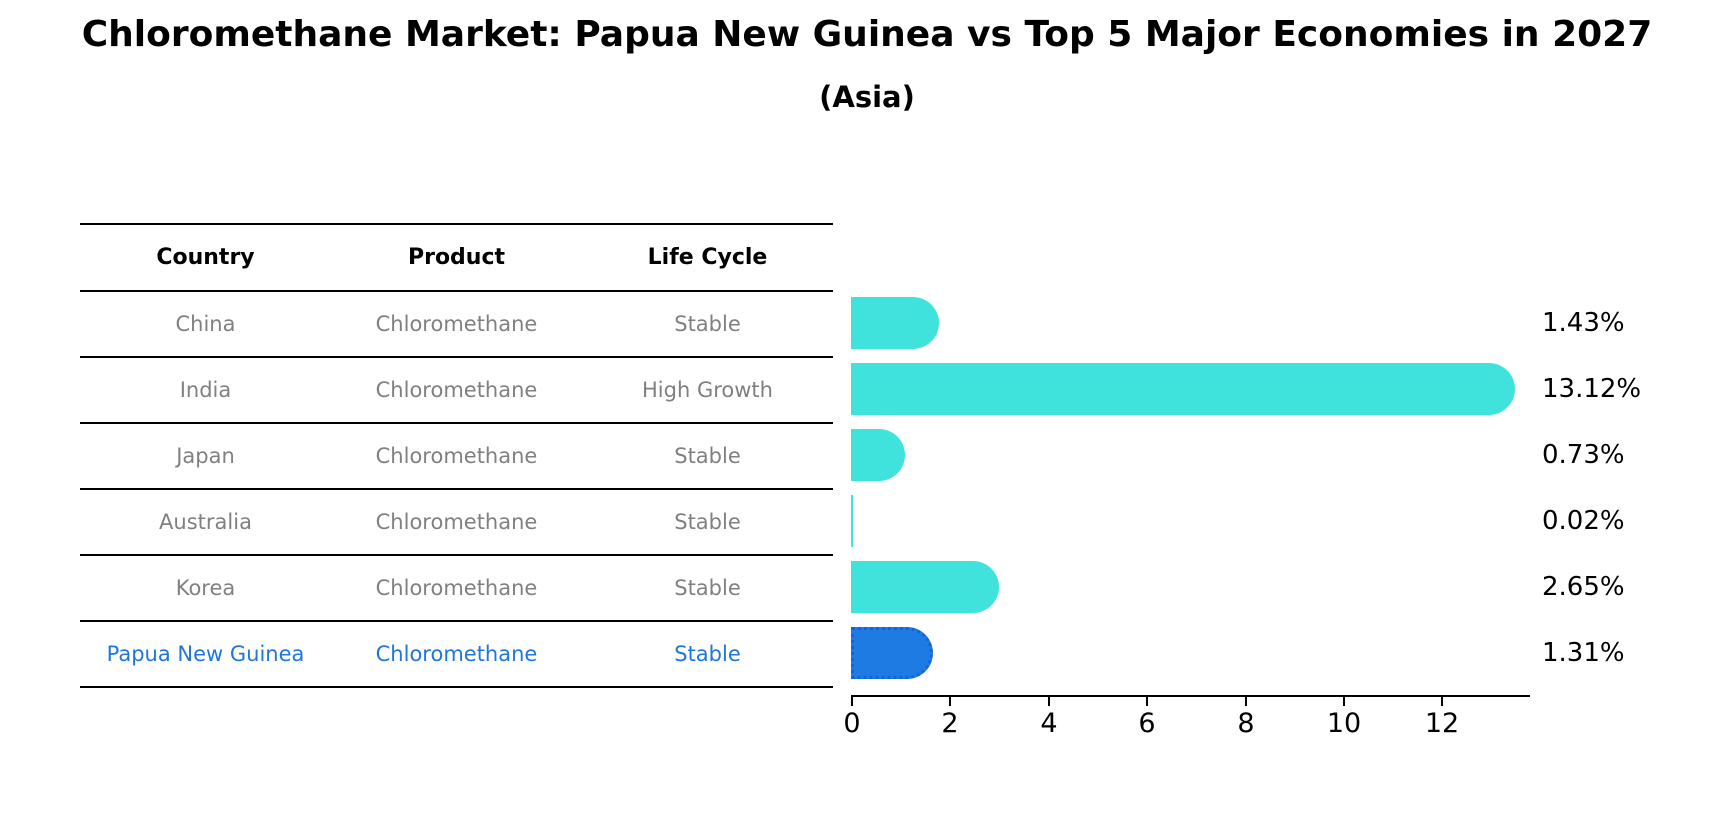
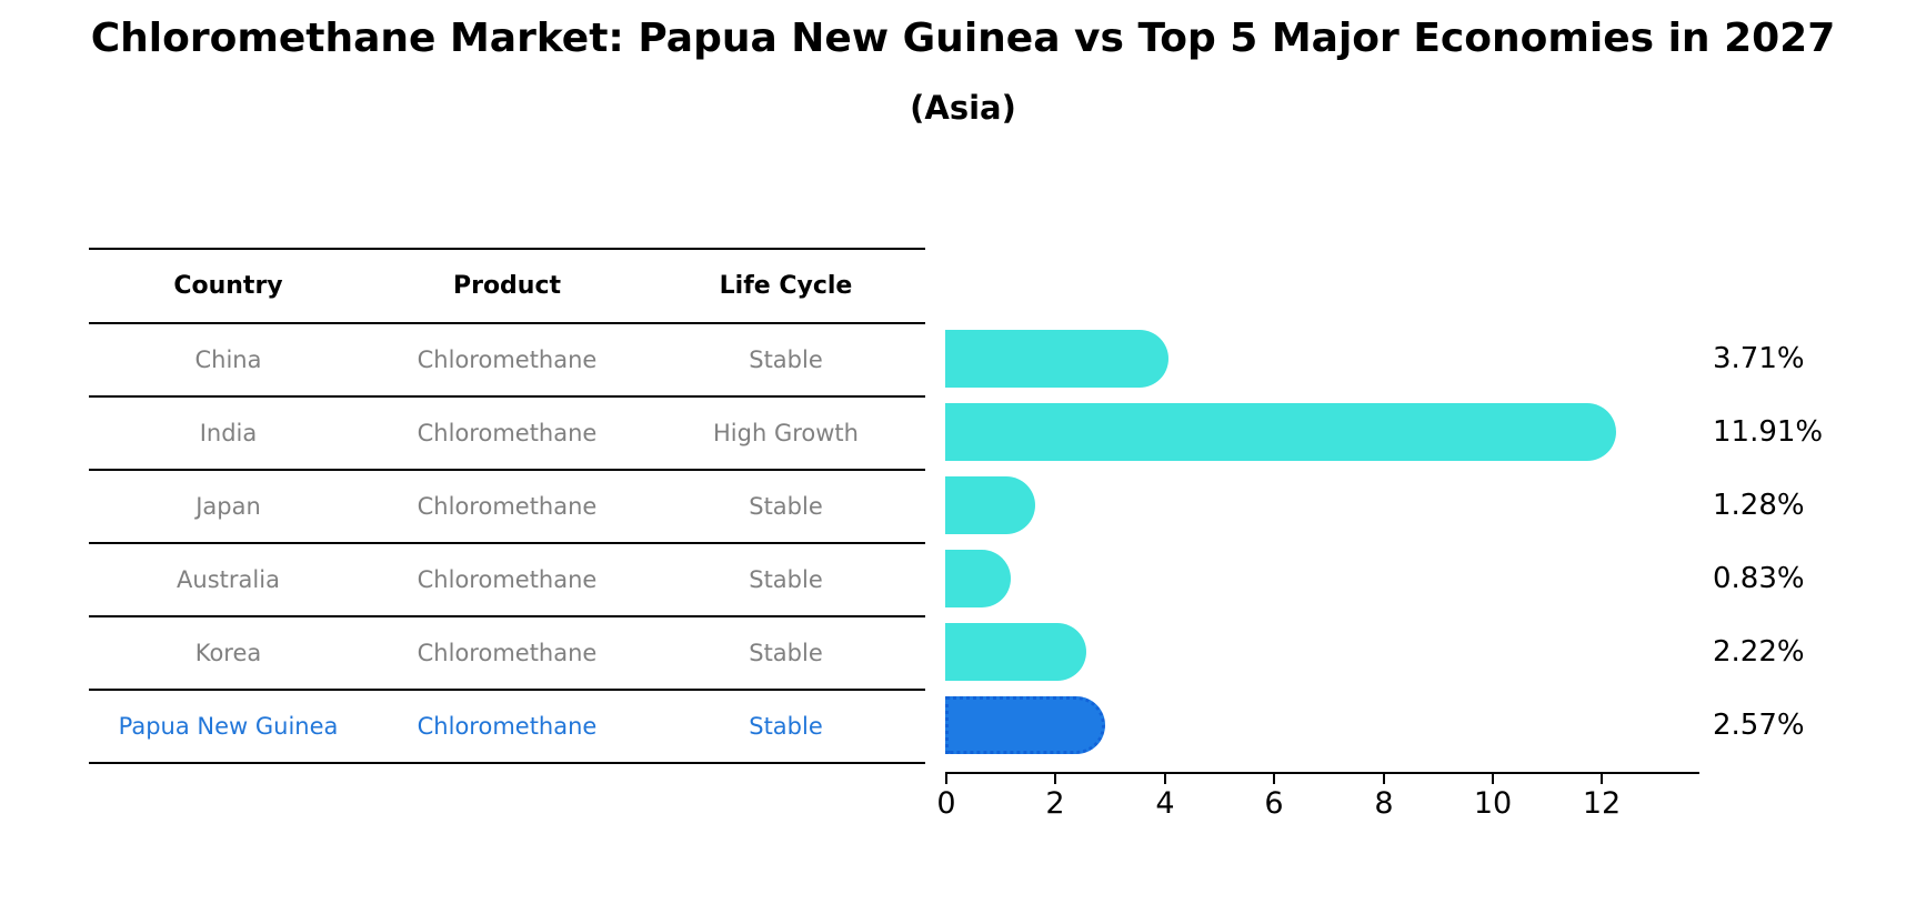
China: 1.43% -> 3.71%
India: 13.12% -> 11.91%
Japan: 0.73% -> 1.28%
Australia: 0.02% -> 0.83%
Korea: 2.65% -> 2.22%
Papua New Guinea: 1.31% -> 2.57%
